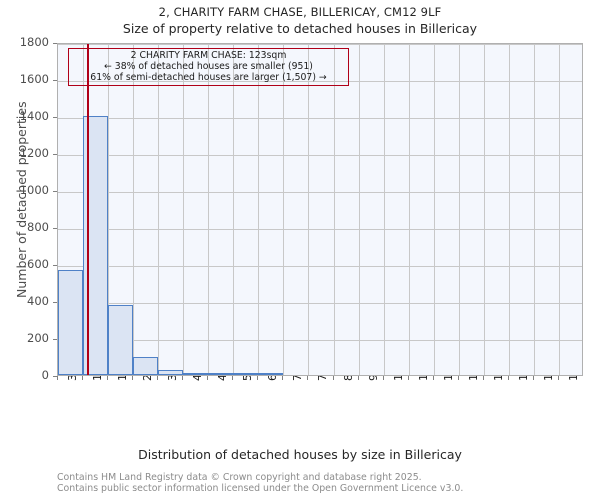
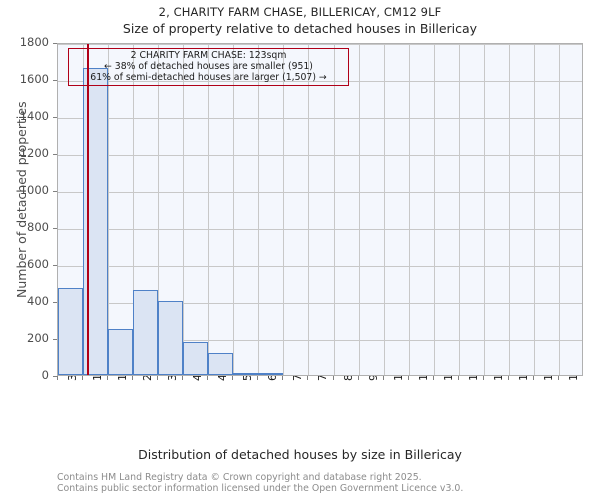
32sqm: 570 -> 470
108sqm: 1400 -> 1660
183sqm: 380 -> 250
259sqm: 100 -> 460
335sqm: 30 -> 400
411sqm: 10 -> 180
486sqm: 10 -> 120
